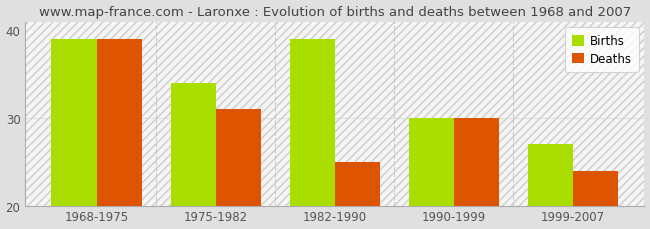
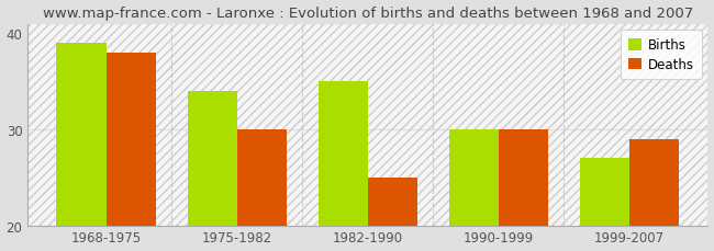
Deaths/1968-1975: 39 -> 38
Deaths/1975-1982: 31 -> 30
Births/1982-1990: 39 -> 35
Deaths/1999-2007: 24 -> 29
